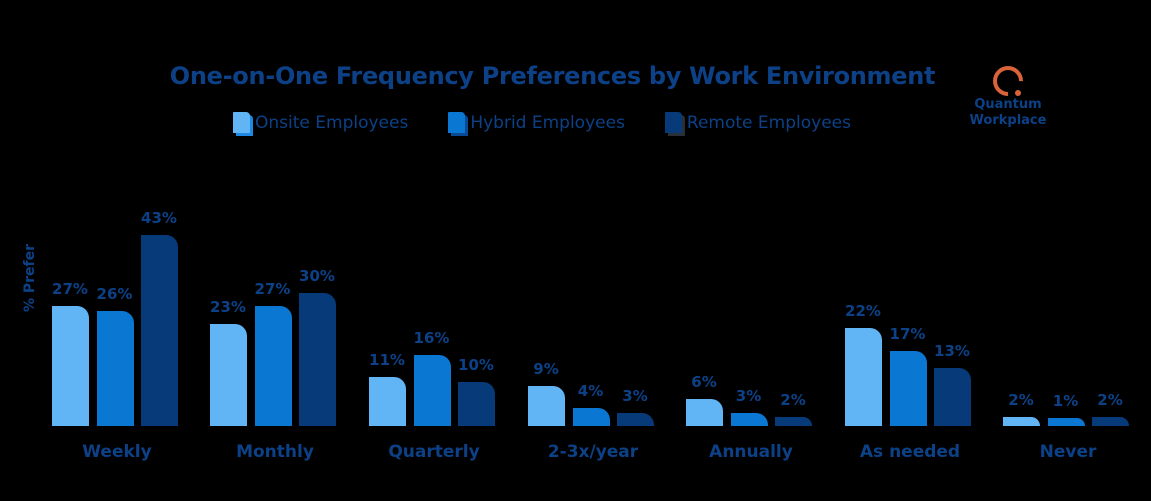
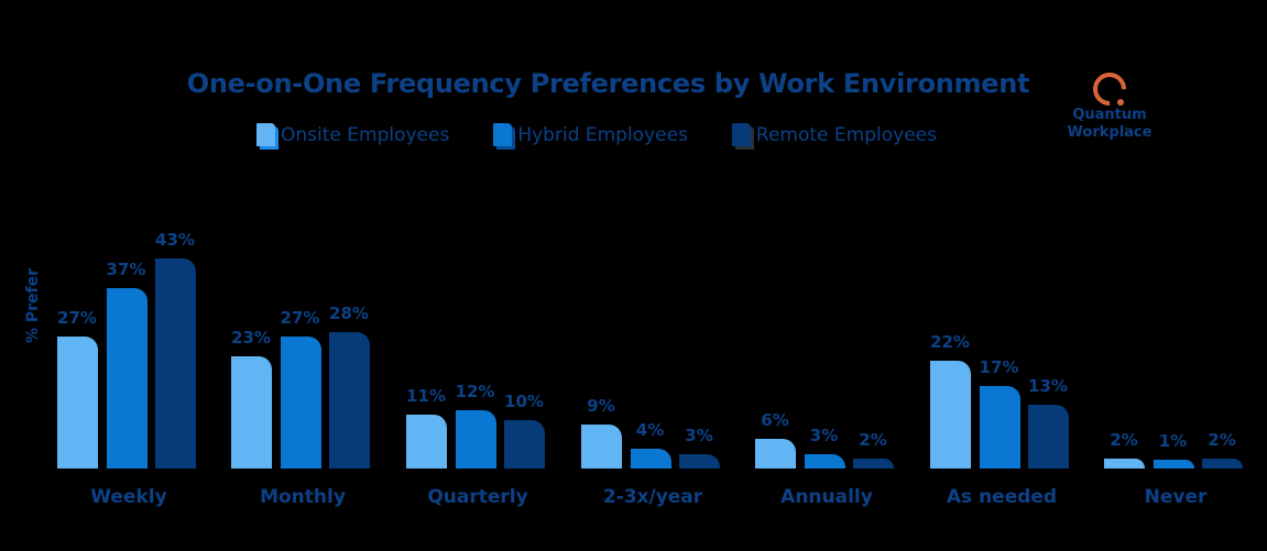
Hybrid Employees/Weekly: 26% -> 37%
Remote Employees/Monthly: 30% -> 28%
Hybrid Employees/Quarterly: 16% -> 12%
